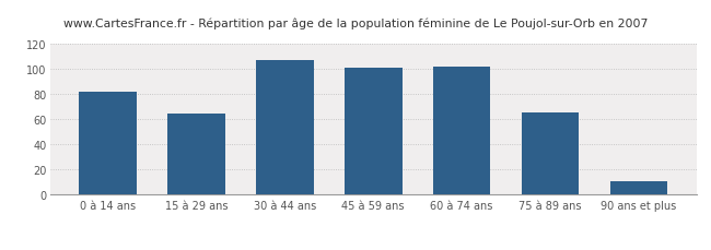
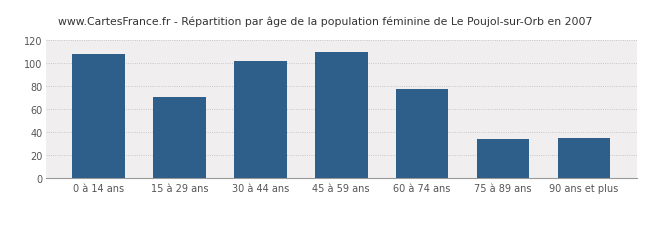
0 à 14 ans: 82 -> 108
15 à 29 ans: 65 -> 71
30 à 44 ans: 107 -> 102
45 à 59 ans: 101 -> 110
60 à 74 ans: 102 -> 78
75 à 89 ans: 66 -> 34
90 ans et plus: 11 -> 35
